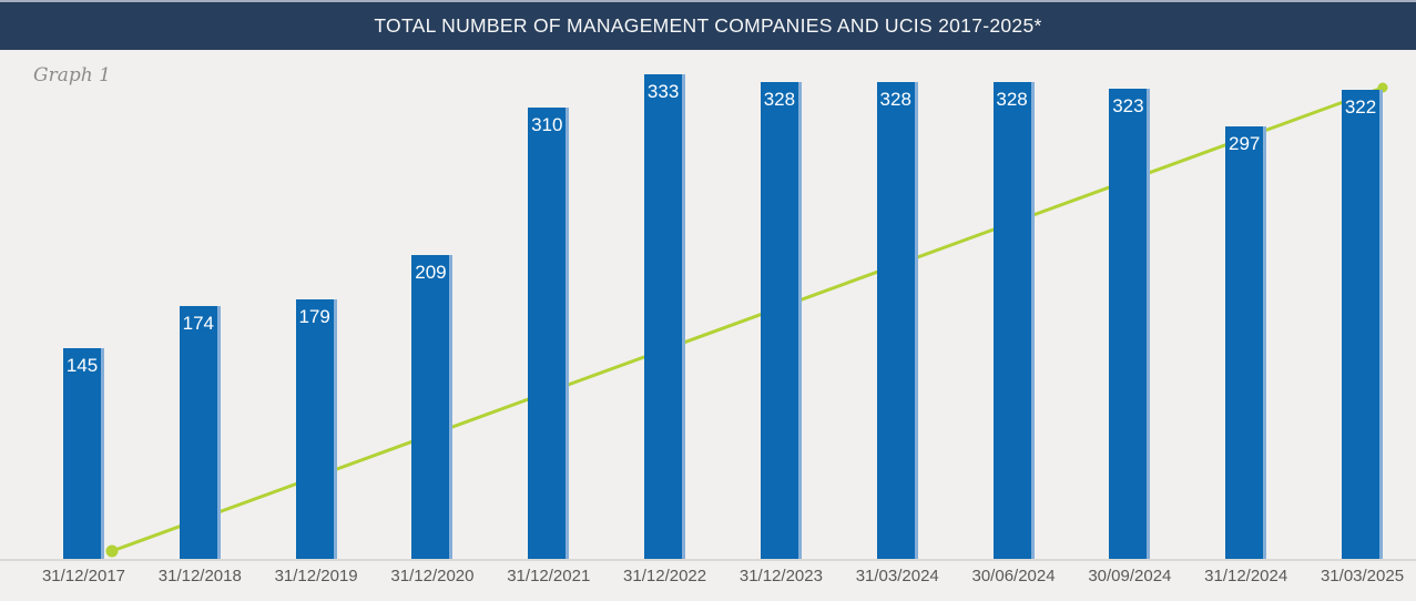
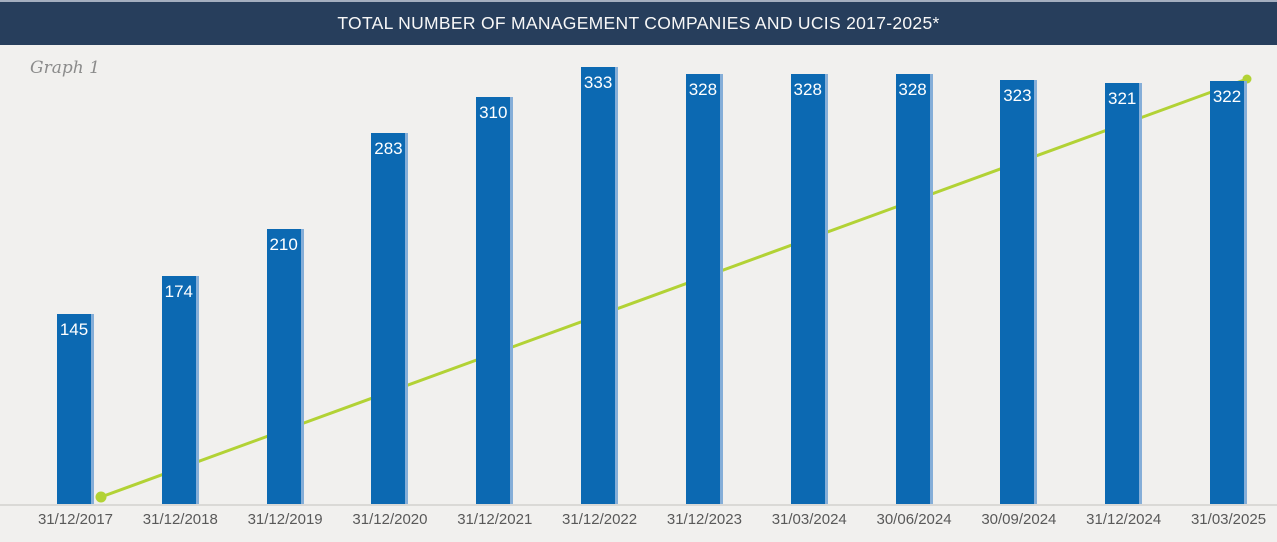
31/12/2019: 179 -> 210
31/12/2020: 209 -> 283
31/12/2024: 297 -> 321
